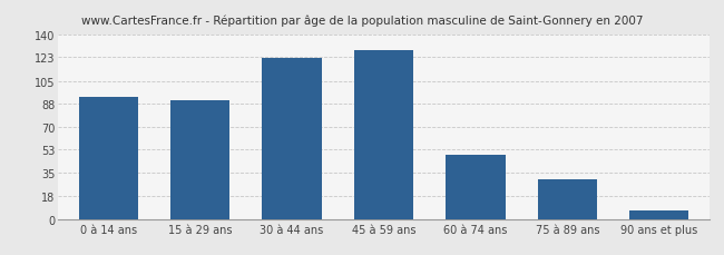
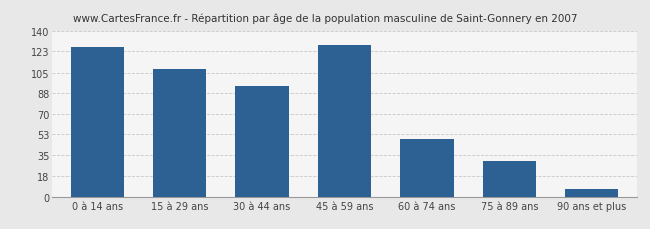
0 à 14 ans: 93 -> 127
15 à 29 ans: 90 -> 108
30 à 44 ans: 122 -> 94
